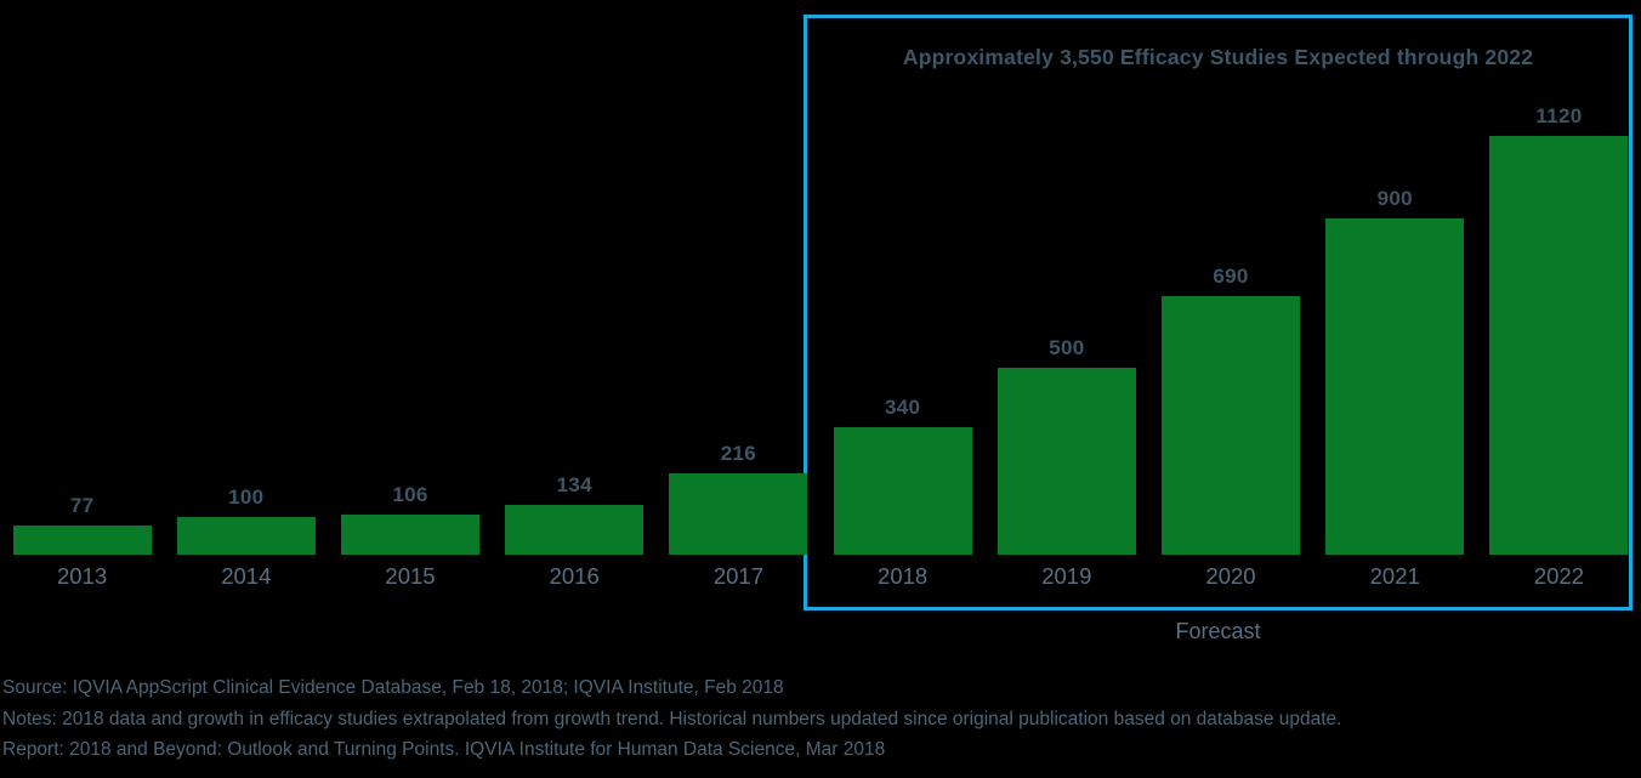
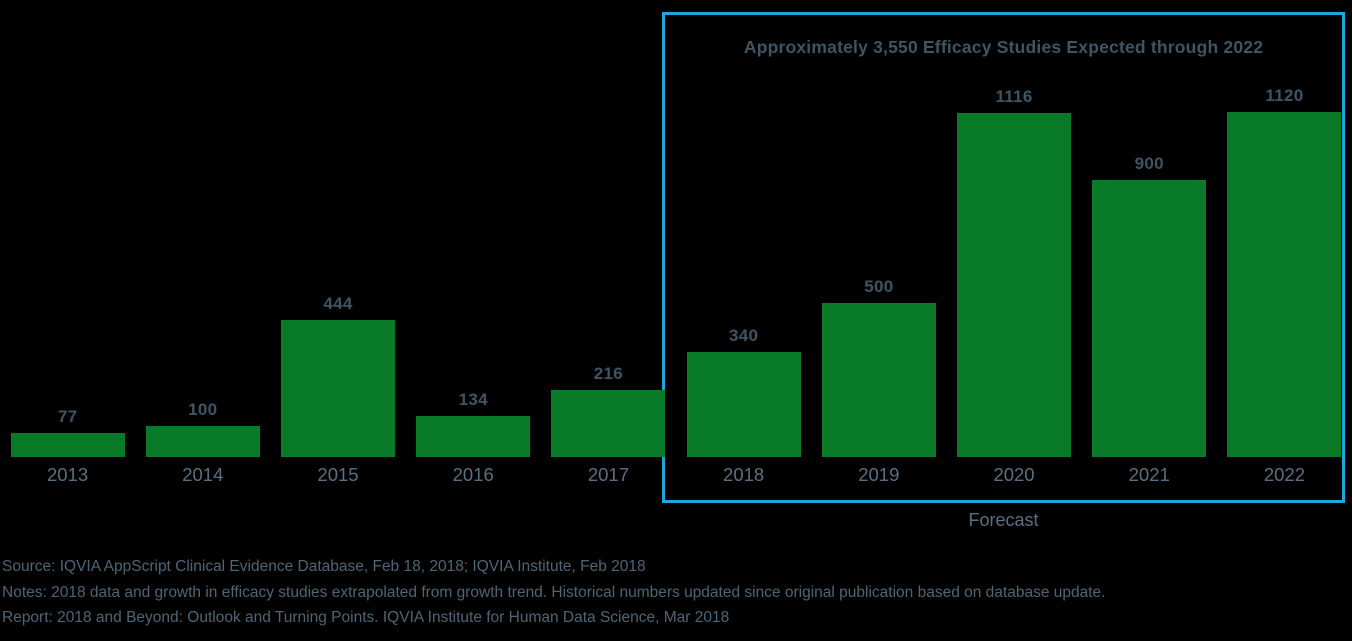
2015: 106 -> 444
2020: 690 -> 1116
